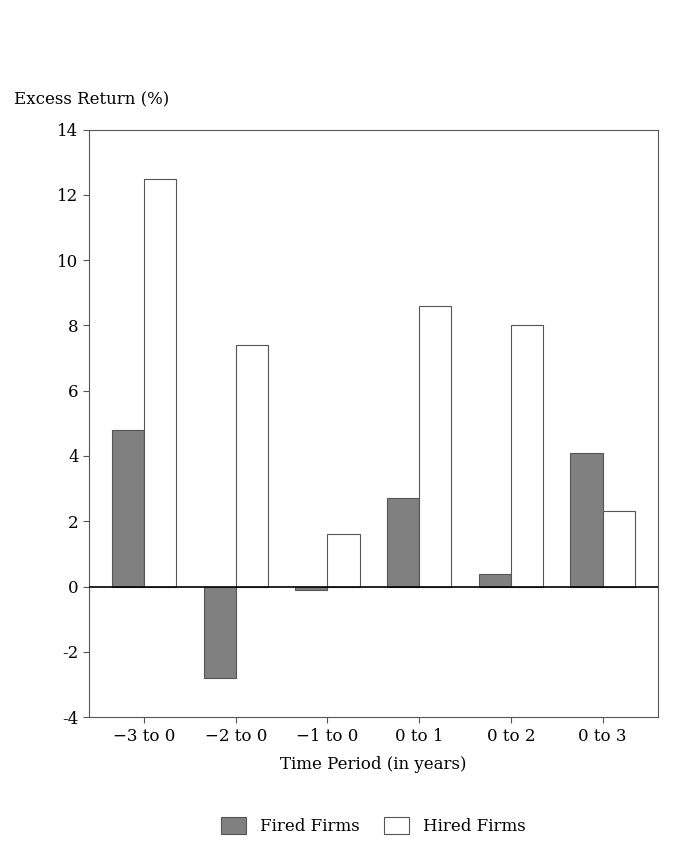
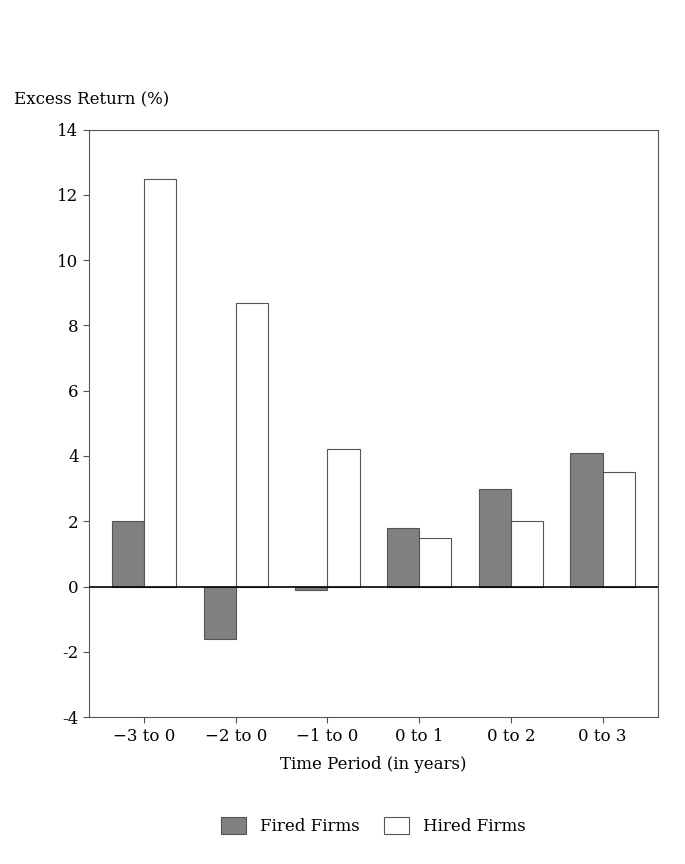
Fired Firms/−3 to 0: 4.8 -> 2.0
Fired Firms/−2 to 0: -2.8 -> -1.6
Hired Firms/−2 to 0: 7.4 -> 8.7
Hired Firms/−1 to 0: 1.6 -> 4.2
Fired Firms/0 to 1: 2.7 -> 1.8
Hired Firms/0 to 1: 8.6 -> 1.5
Fired Firms/0 to 2: 0.4 -> 3.0
Hired Firms/0 to 2: 8.0 -> 2.0
Hired Firms/0 to 3: 2.3 -> 3.5
